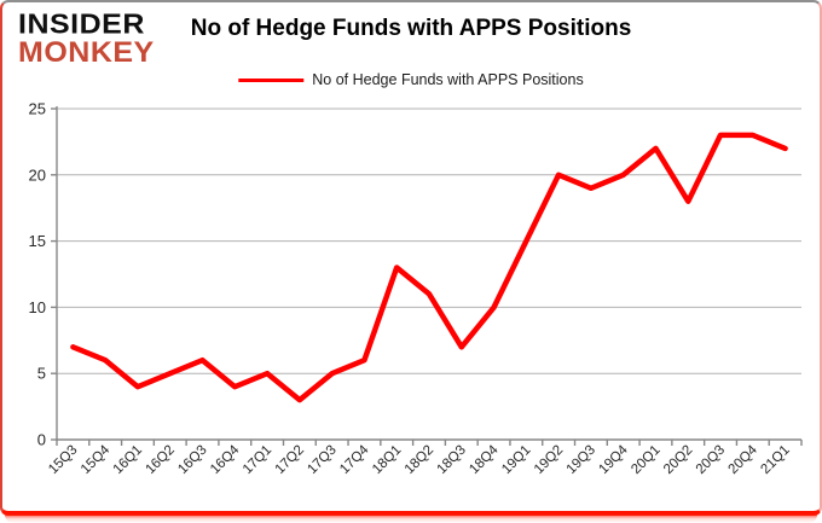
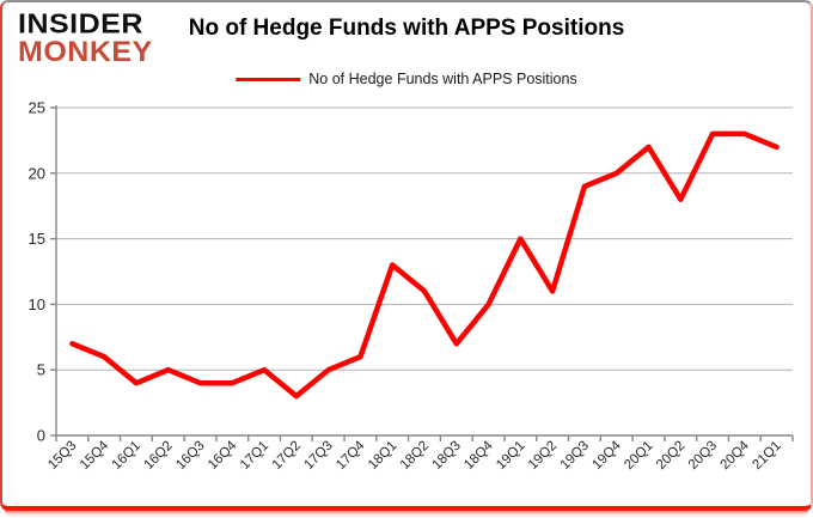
16Q3: 6 -> 4
19Q2: 20 -> 11
